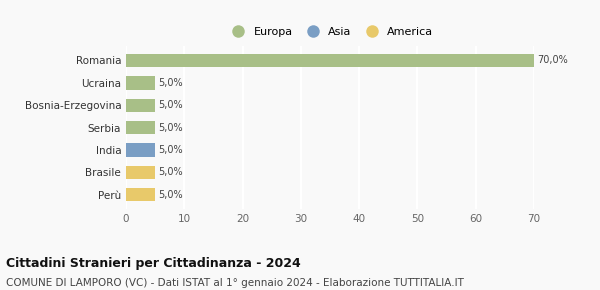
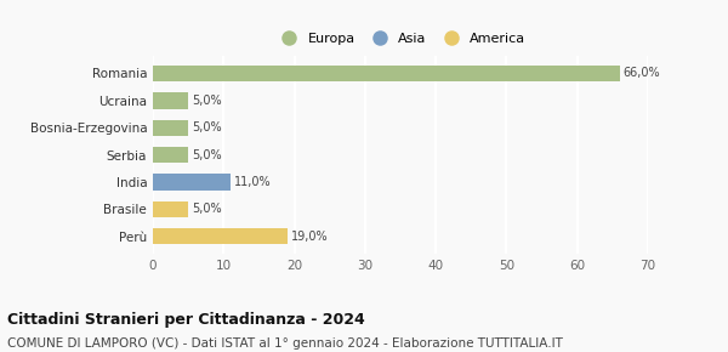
Romania: 70,0% -> 66,0%
India: 5,0% -> 11,0%
Perù: 5,0% -> 19,0%
